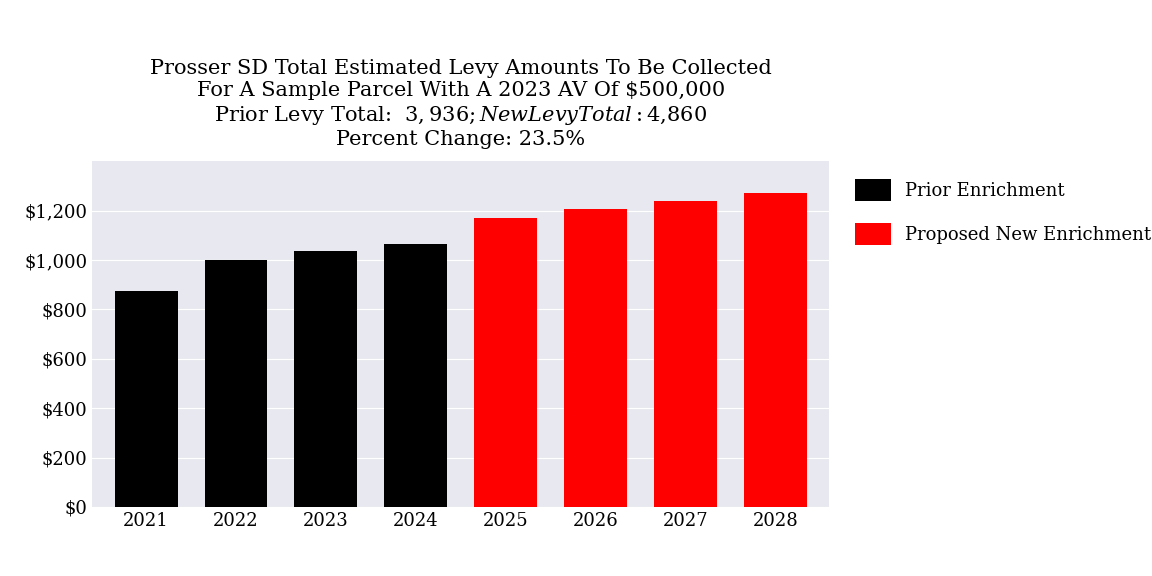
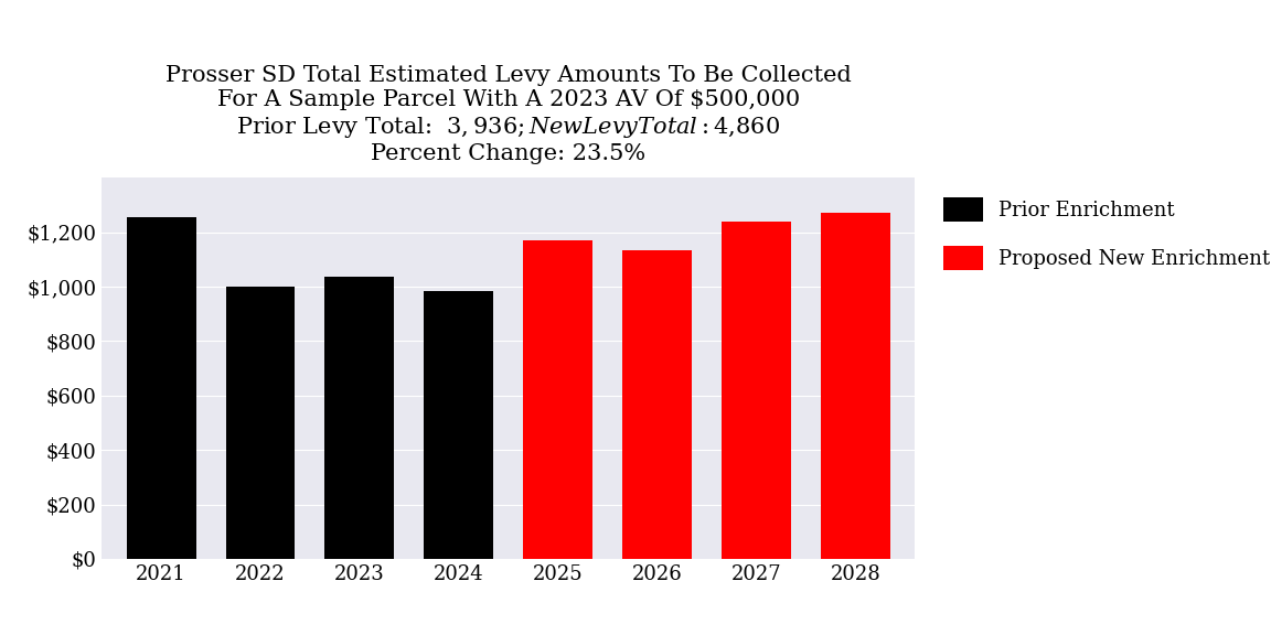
2021: $875 -> $1,255
2024: $1,065 -> $985
2026: $1,205 -> $1,135
